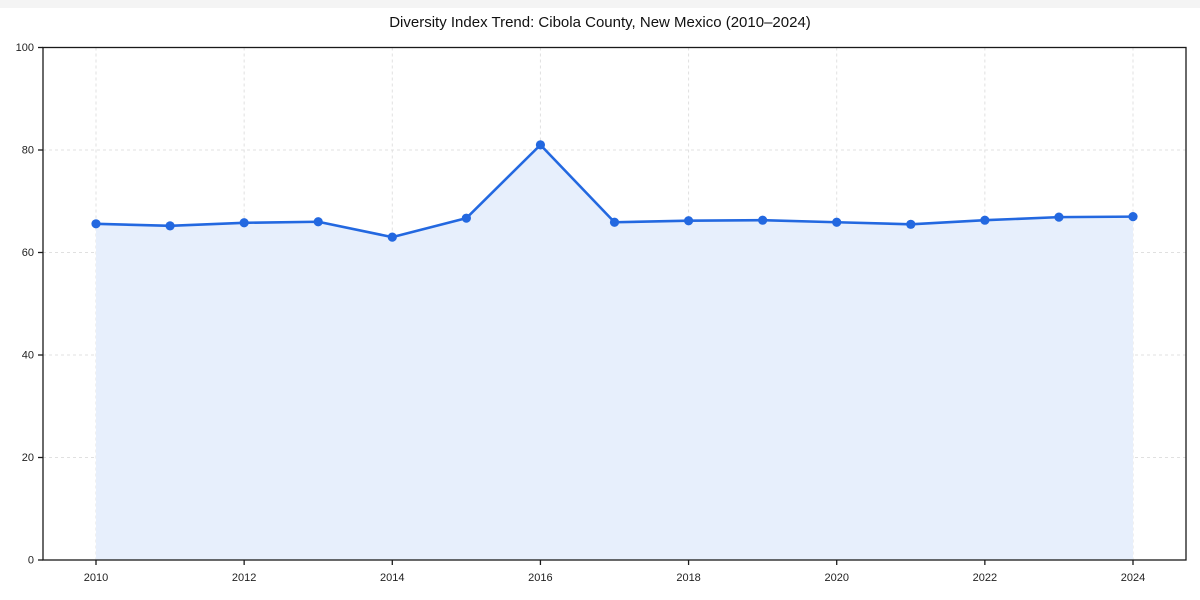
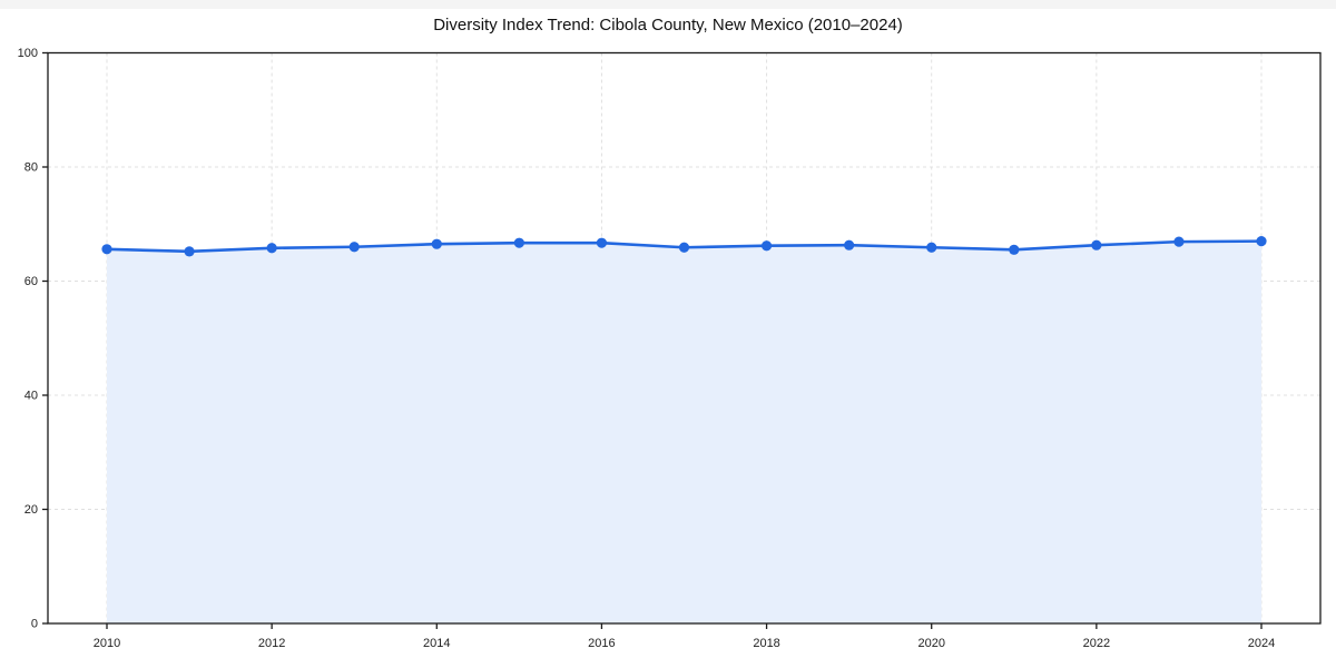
2014: 63 -> 66
2016: 81 -> 67
